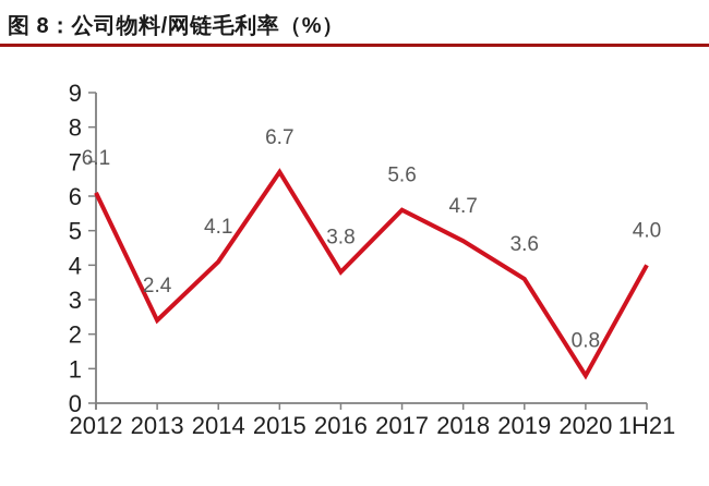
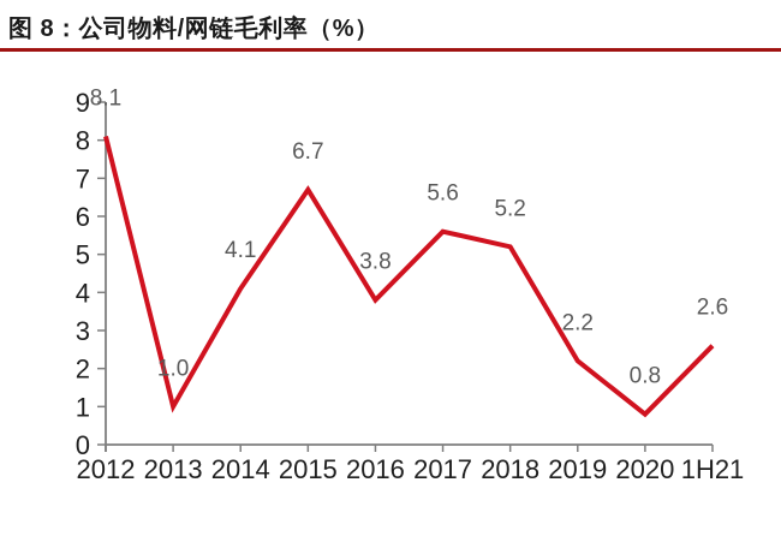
2012: 6.1 -> 8.1
2013: 2.4 -> 1.0
2018: 4.7 -> 5.2
2019: 3.6 -> 2.2
1H21: 4.0 -> 2.6
